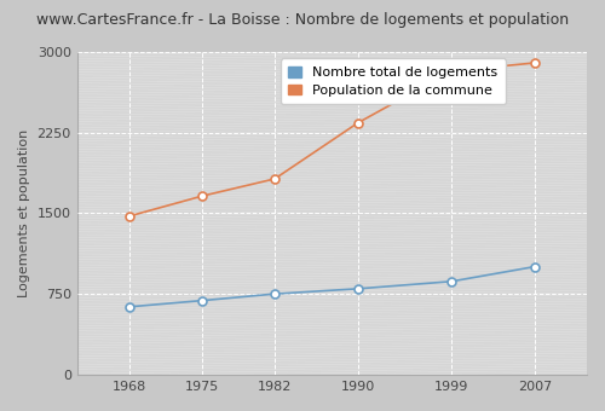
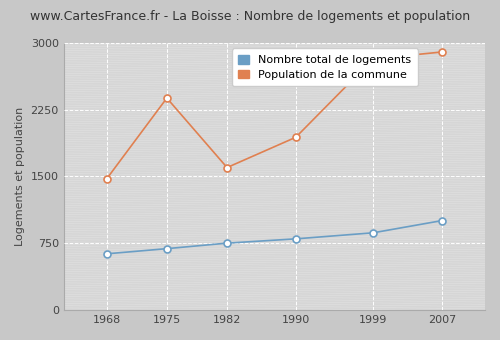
Population de la commune/1975: 1660 -> 2380
Population de la commune/1982: 1820 -> 1600
Population de la commune/1990: 2340 -> 1940
